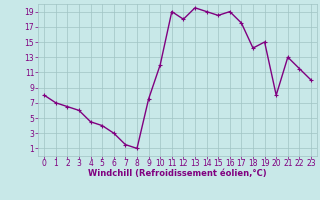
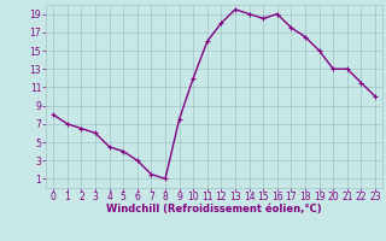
11: 19.0 -> 16.0
18: 14.2 -> 16.5
20: 8.0 -> 13.0
